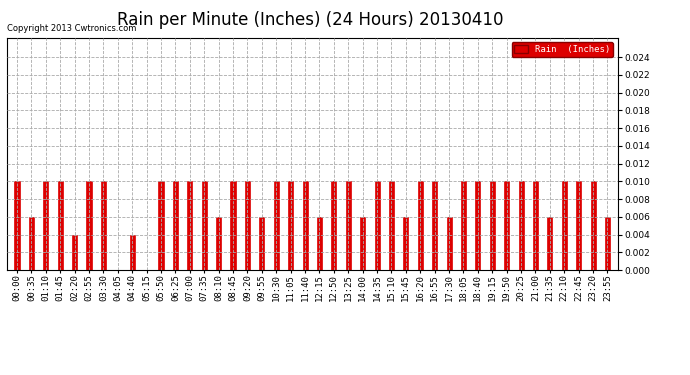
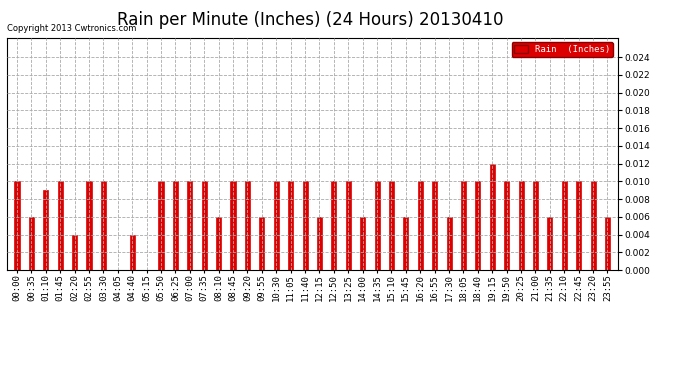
01:10: 0.010 -> 0.009
19:15: 0.010 -> 0.012
